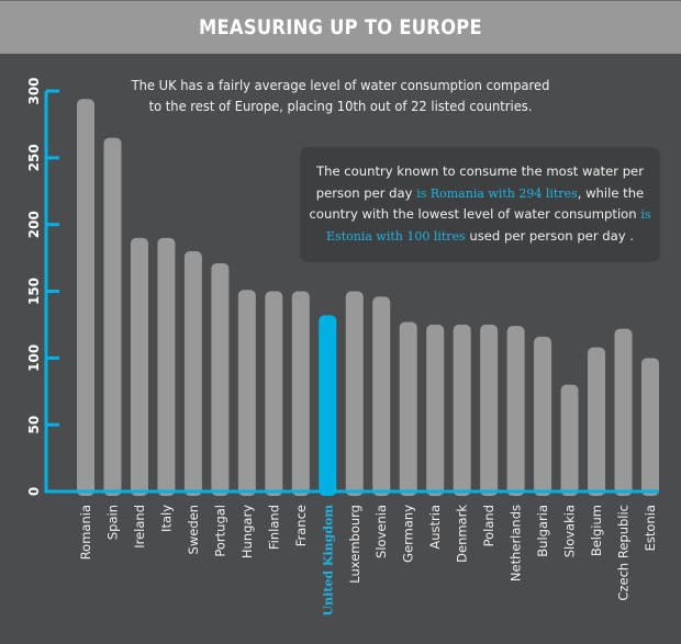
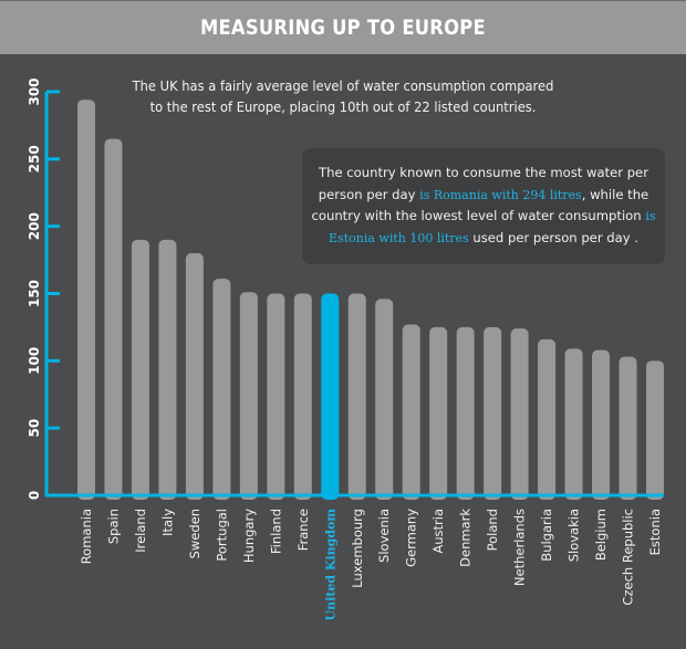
Portugal: 171 -> 161
United Kingdom: 132 -> 150
Slovakia: 80 -> 109
Czech Republic: 122 -> 103
